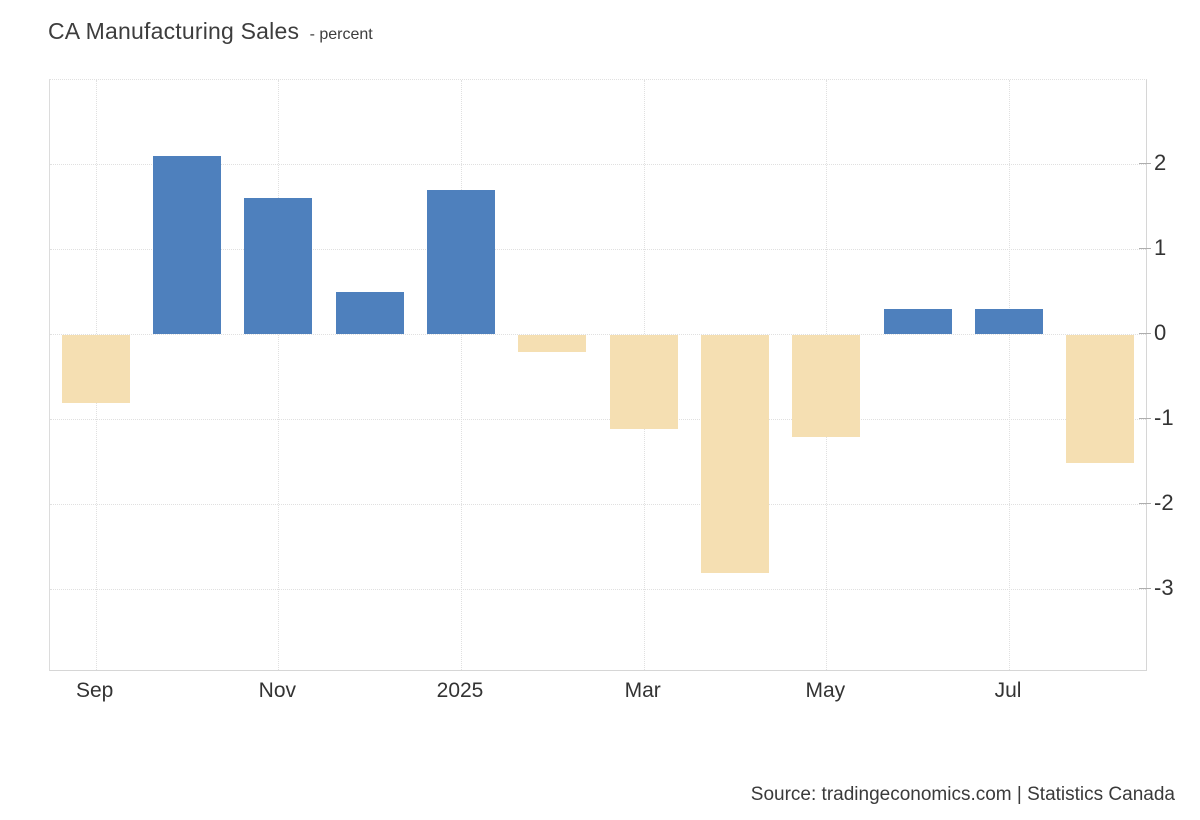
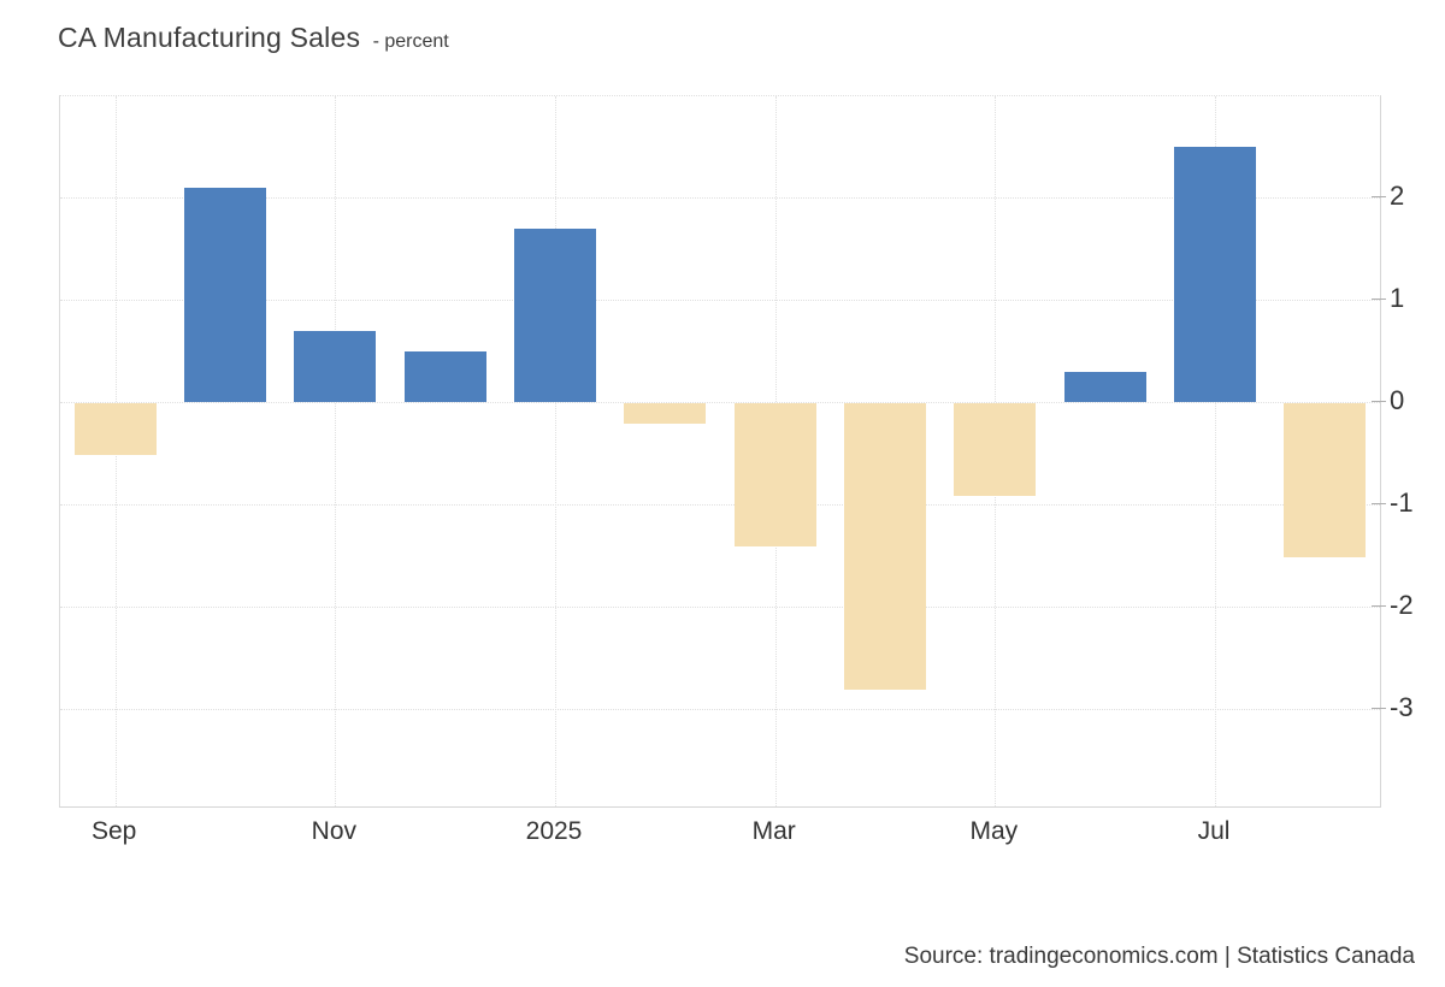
Sep: -0.8 -> -0.5
Nov: 1.6 -> 0.7
Mar: -1.1 -> -1.4
May: -1.2 -> -0.9
Jul: 0.3 -> 2.5
